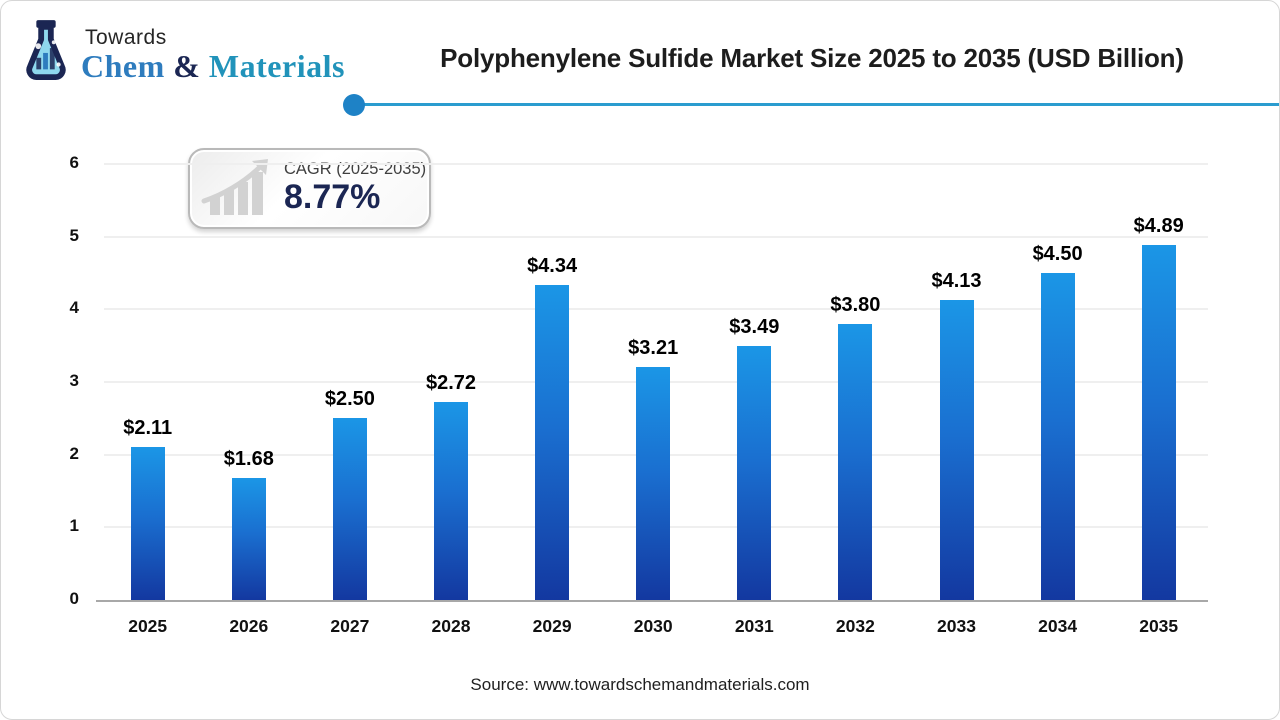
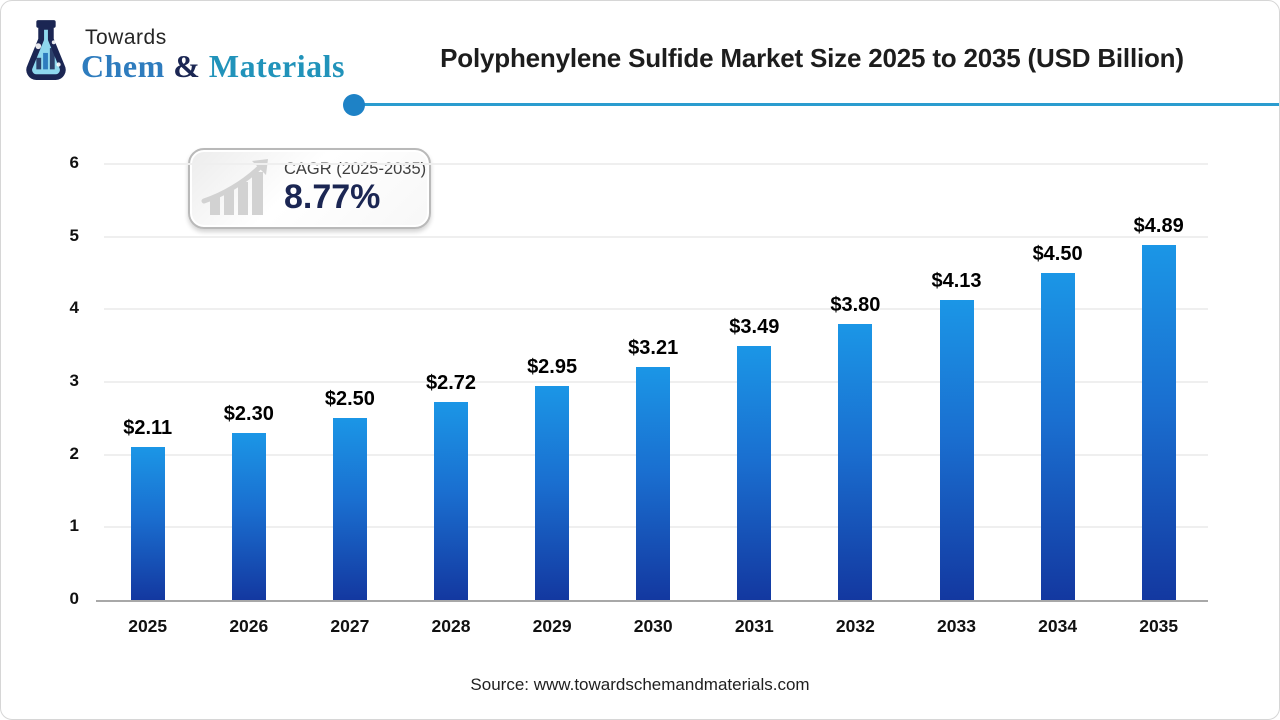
2026: $1.68 -> $2.30
2029: $4.34 -> $2.95
